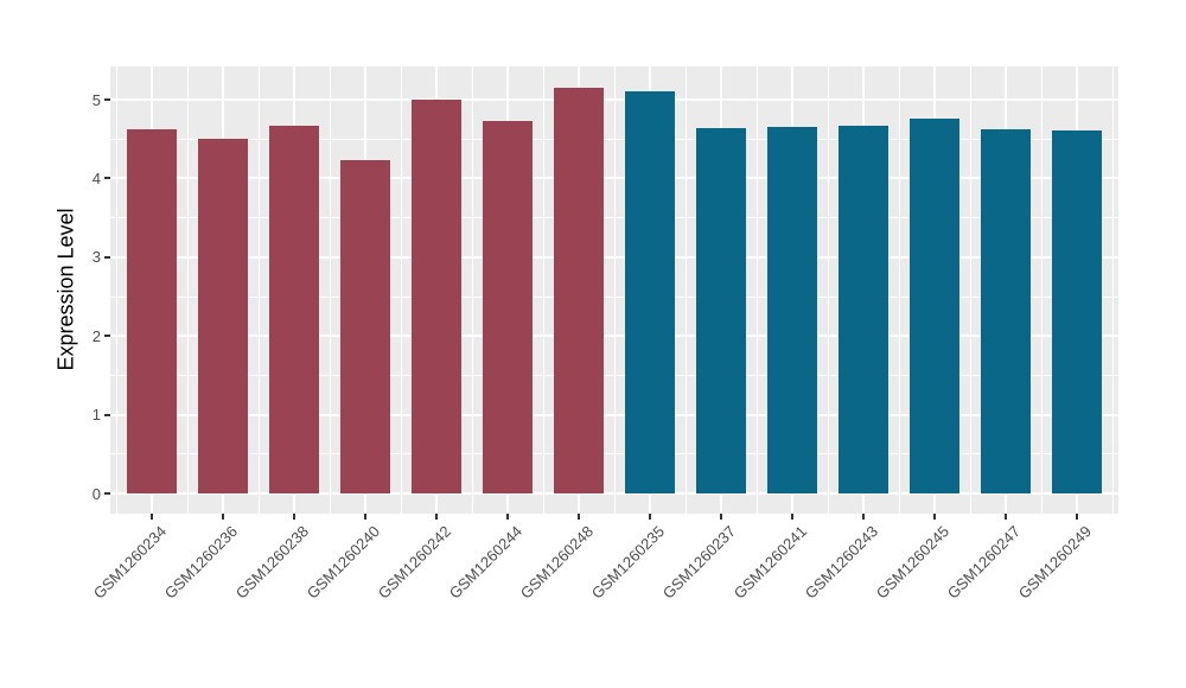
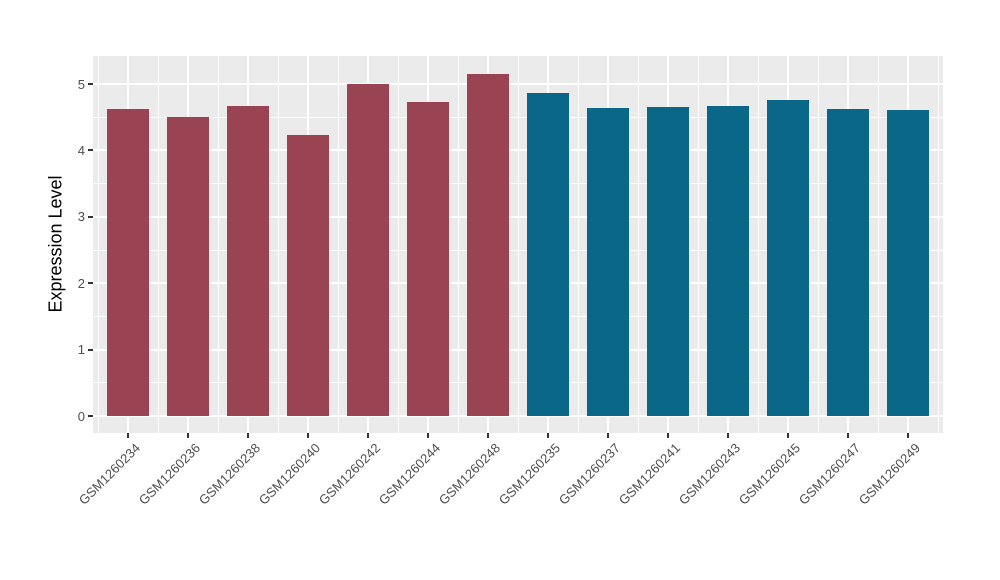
GSM1260235: 5.1 -> 4.9
